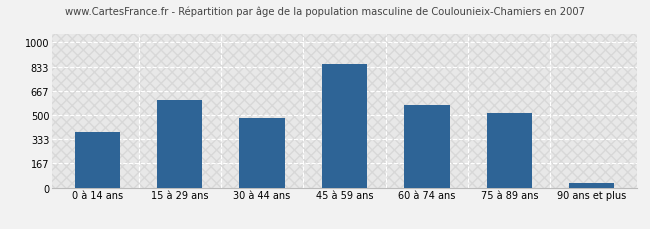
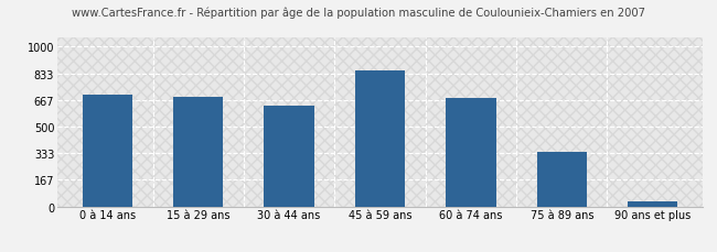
0 à 14 ans: 380 -> 700
15 à 29 ans: 600 -> 680
30 à 44 ans: 480 -> 630
60 à 74 ans: 570 -> 680
75 à 89 ans: 510 -> 340
